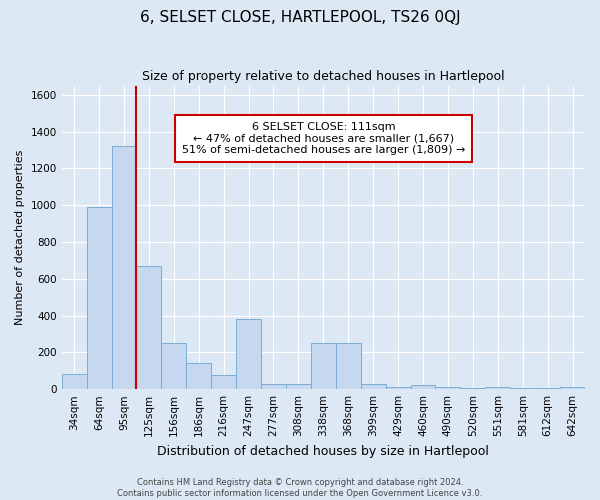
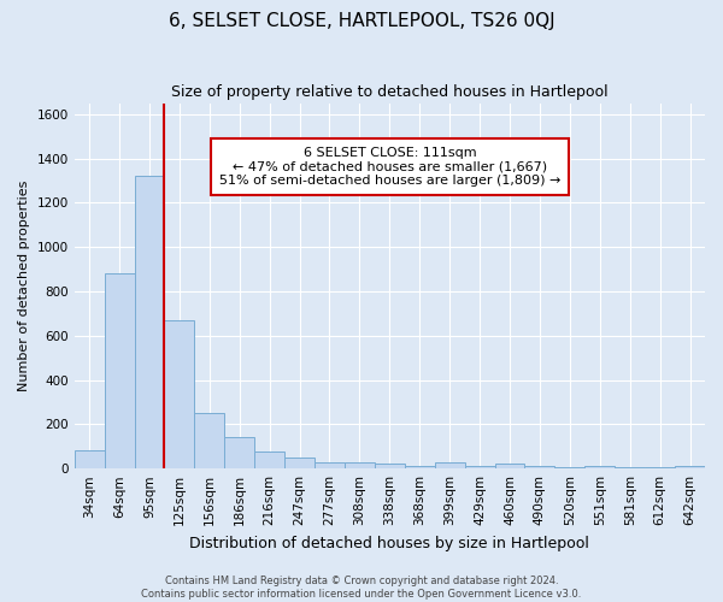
64sqm: 990 -> 880
247sqm: 380 -> 50
338sqm: 250 -> 20
368sqm: 250 -> 10
